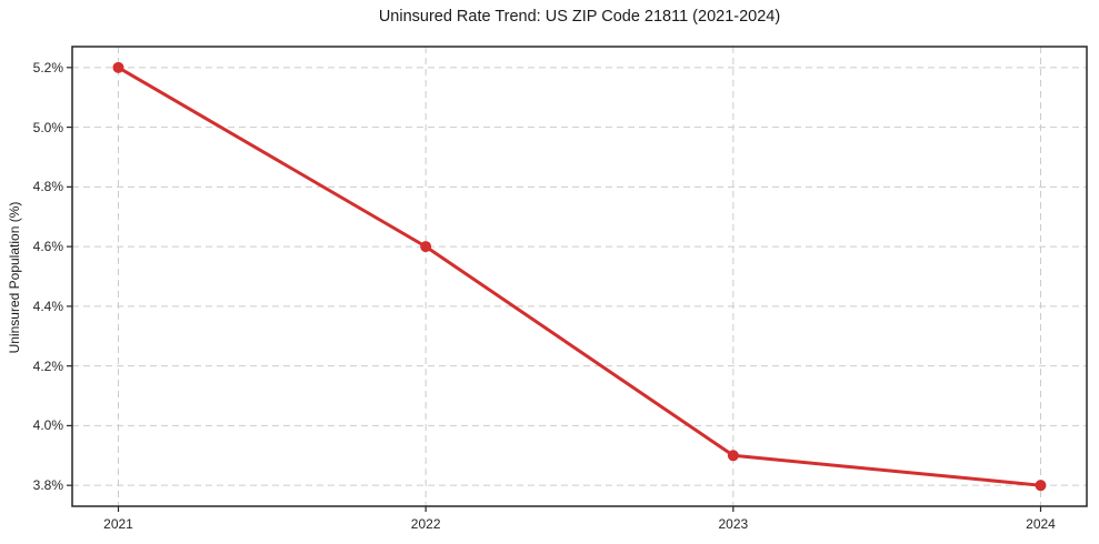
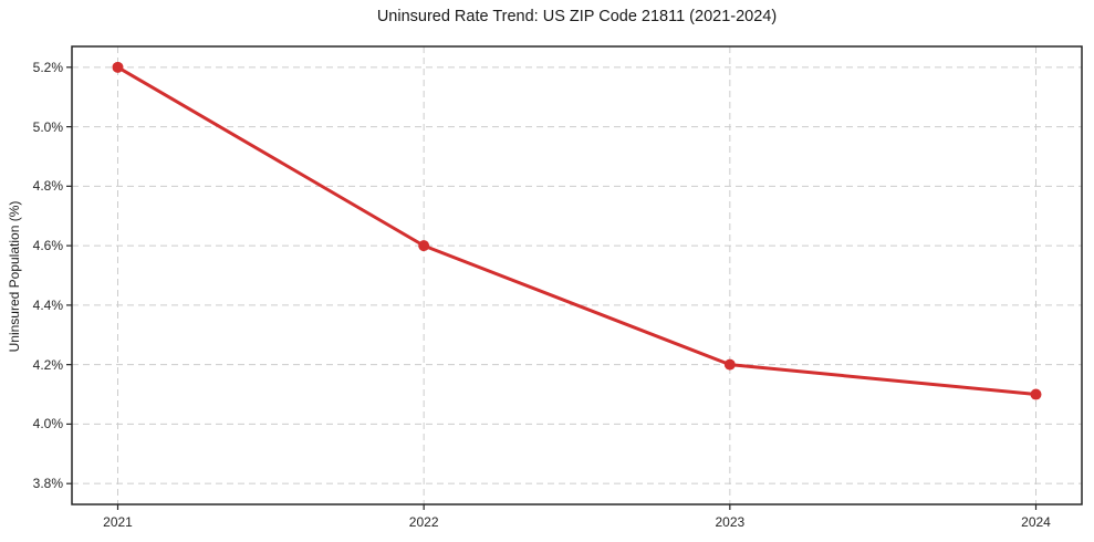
2023: 3.9% -> 4.2%
2024: 3.8% -> 4.1%
